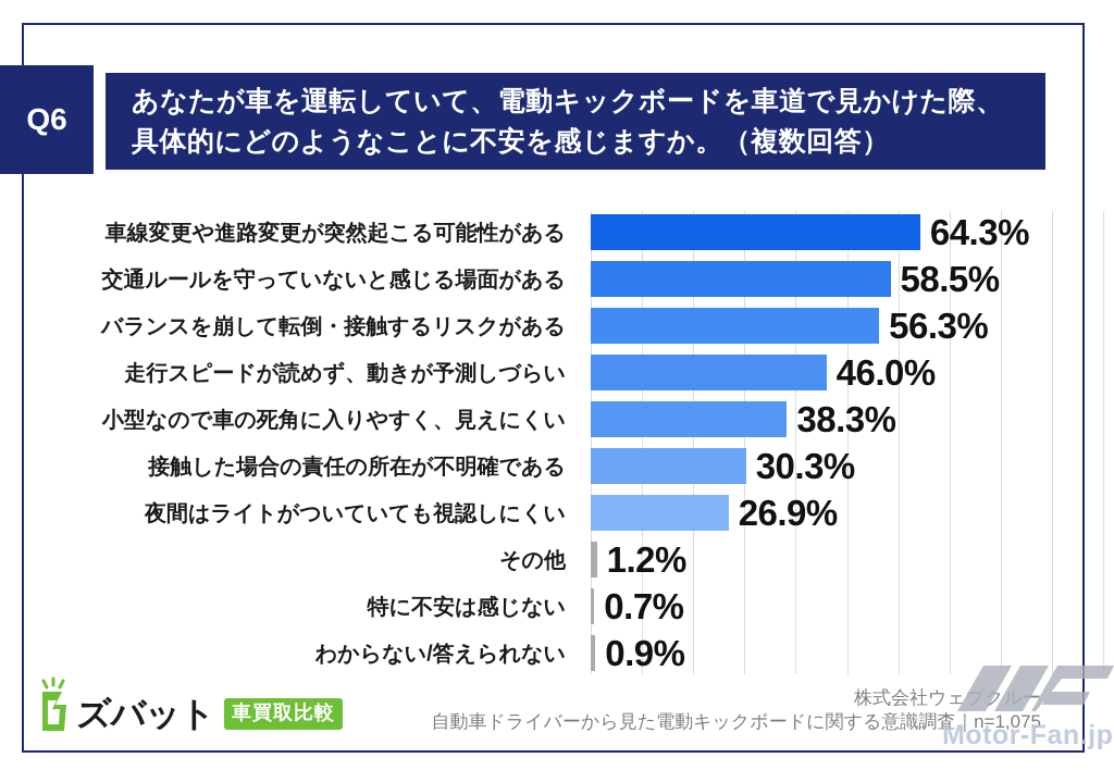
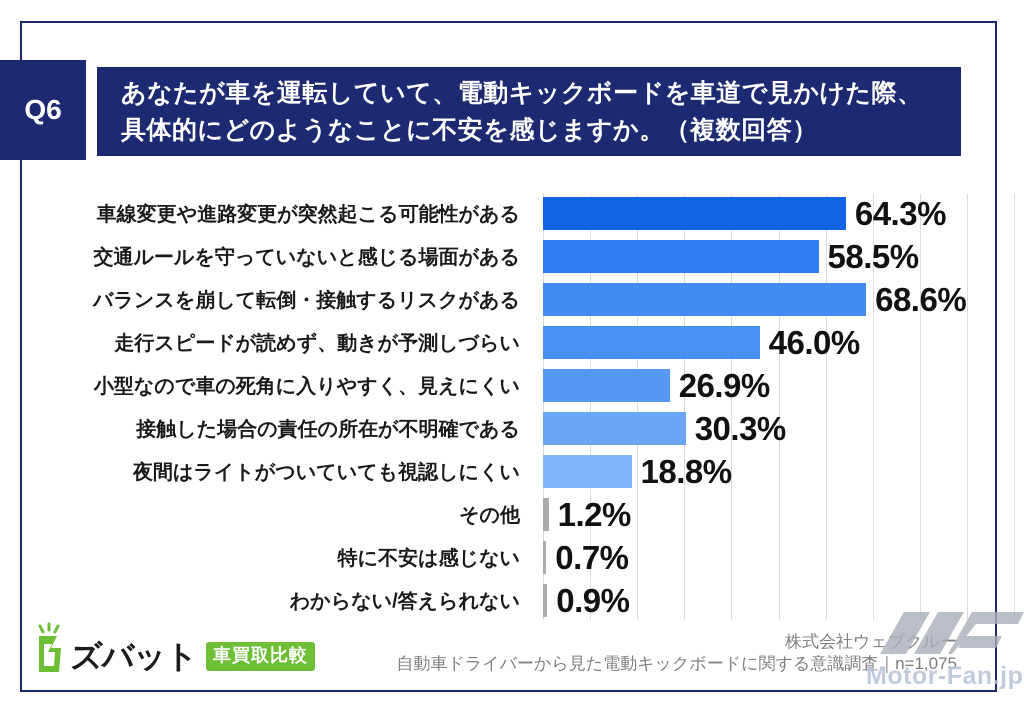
バランスを崩して転倒・接触するリスクがある: 56.3% -> 68.6%
小型なので車の死角に入りやすく、見えにくい: 38.3% -> 26.9%
夜間はライトがついていても視認しにくい: 26.9% -> 18.8%
